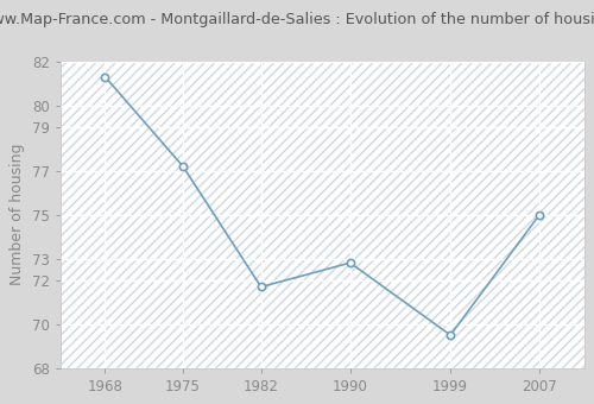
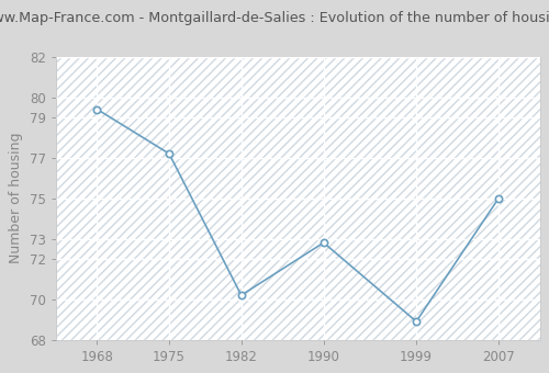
1968: 81.3 -> 79.4
1982: 71.7 -> 70.2
1999: 69.5 -> 68.9
